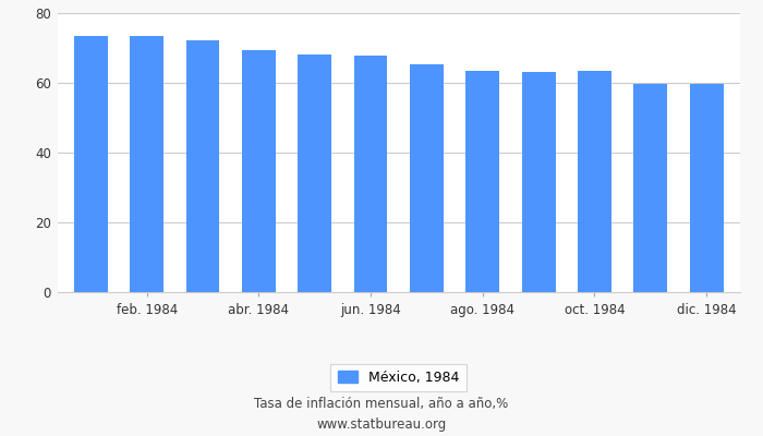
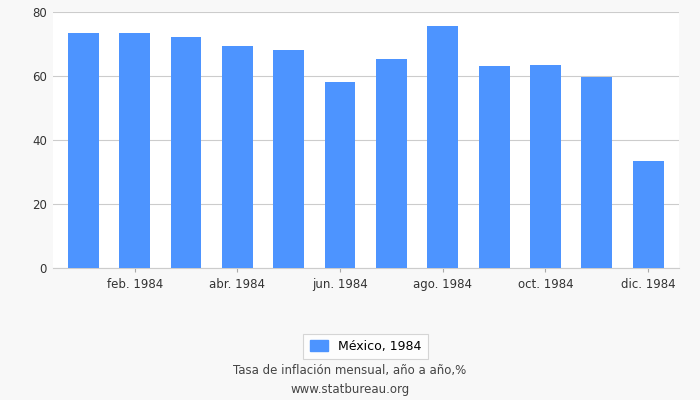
jun. 1984: 67.9 -> 58.0
ago. 1984: 63.3 -> 75.5
dic. 1984: 59.8 -> 33.5
